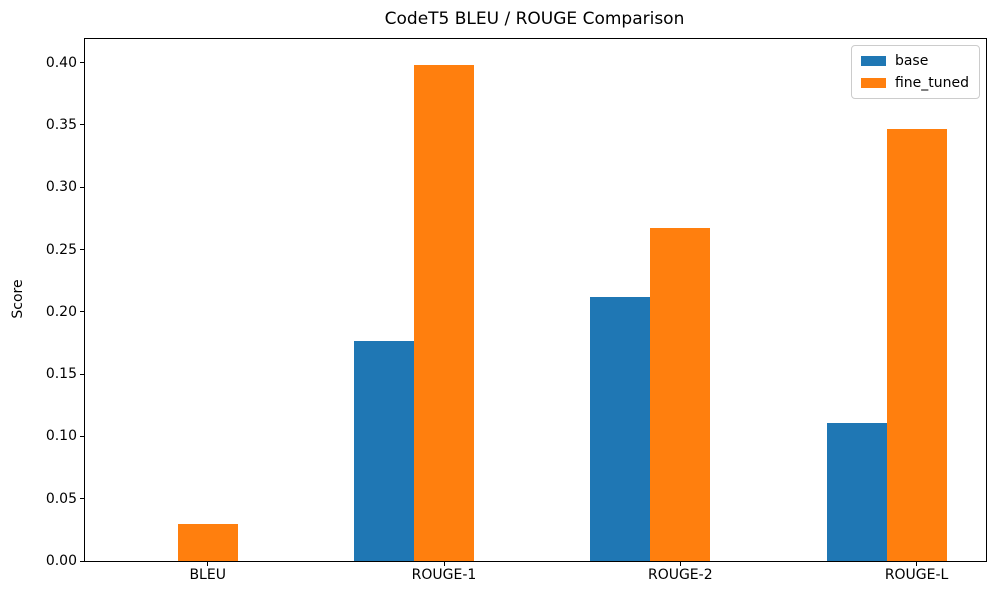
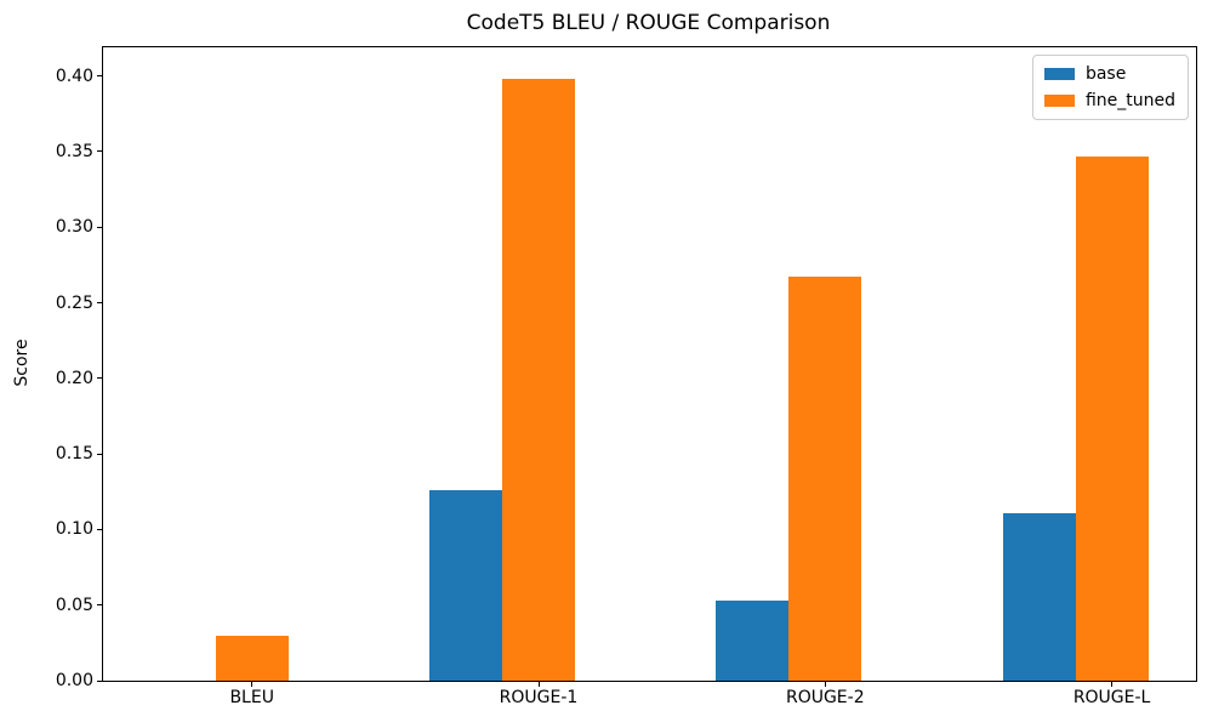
base/ROUGE-1: 0.177 -> 0.126
base/ROUGE-2: 0.212 -> 0.053
